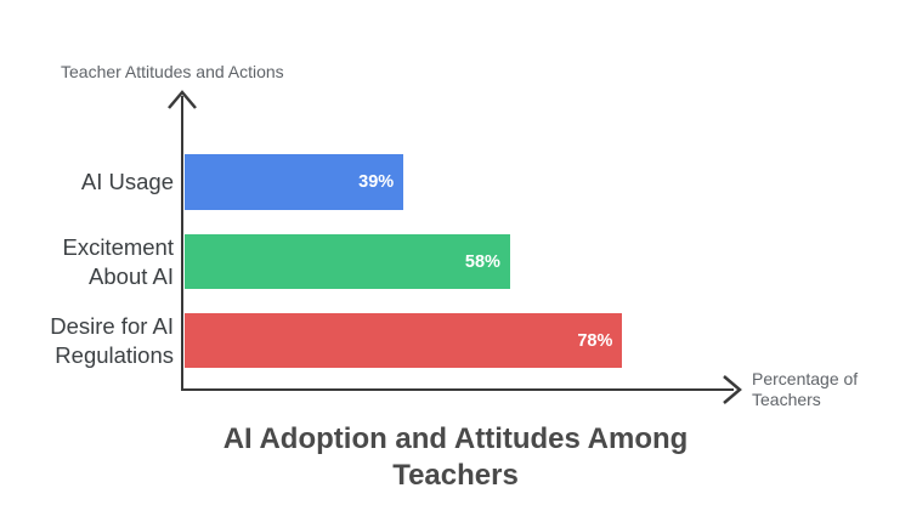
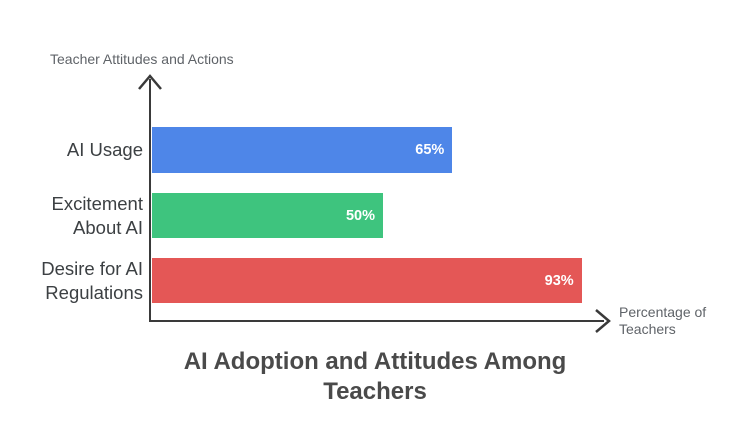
AI Usage: 39% -> 65%
Excitement About AI: 58% -> 50%
Desire for AI Regulations: 78% -> 93%
